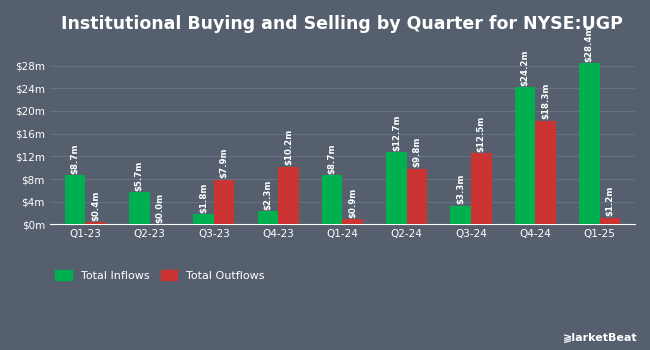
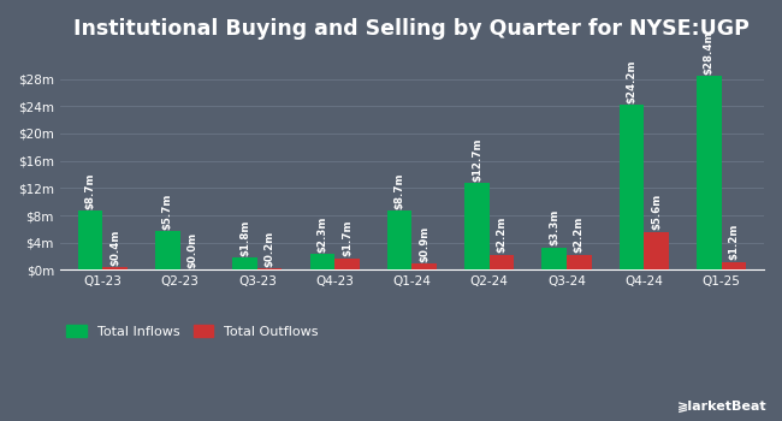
Total Outflows/Q3-23: $7.9m -> $0.2m
Total Outflows/Q4-23: $10.2m -> $1.7m
Total Outflows/Q2-24: $9.8m -> $2.2m
Total Outflows/Q3-24: $12.5m -> $2.2m
Total Outflows/Q4-24: $18.3m -> $5.6m
